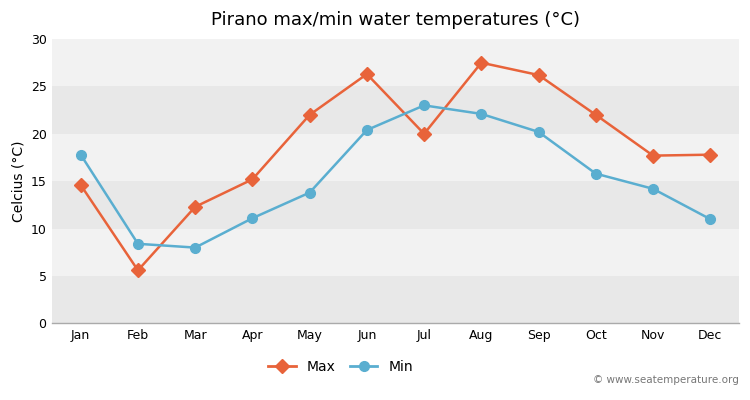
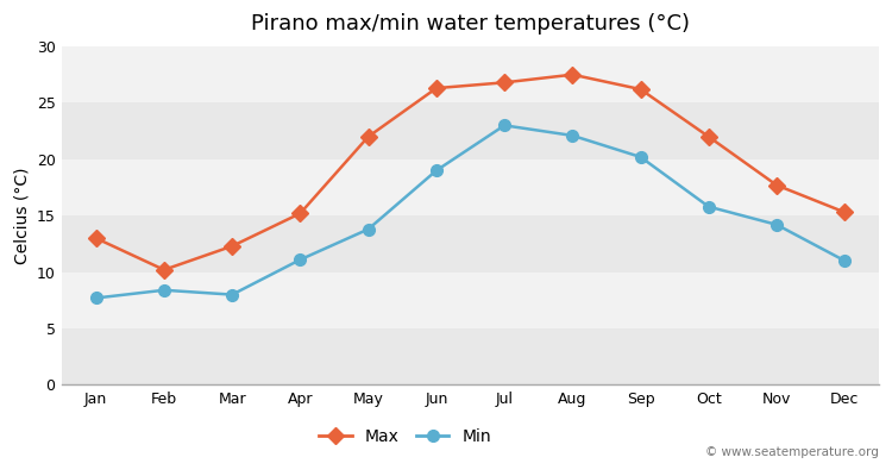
Max/Jan: 14.6 -> 13.0
Min/Jan: 17.8 -> 7.7
Max/Feb: 5.6 -> 10.2
Min/Jun: 20.4 -> 19.0
Max/Jul: 20.0 -> 26.8
Max/Dec: 17.8 -> 15.3
